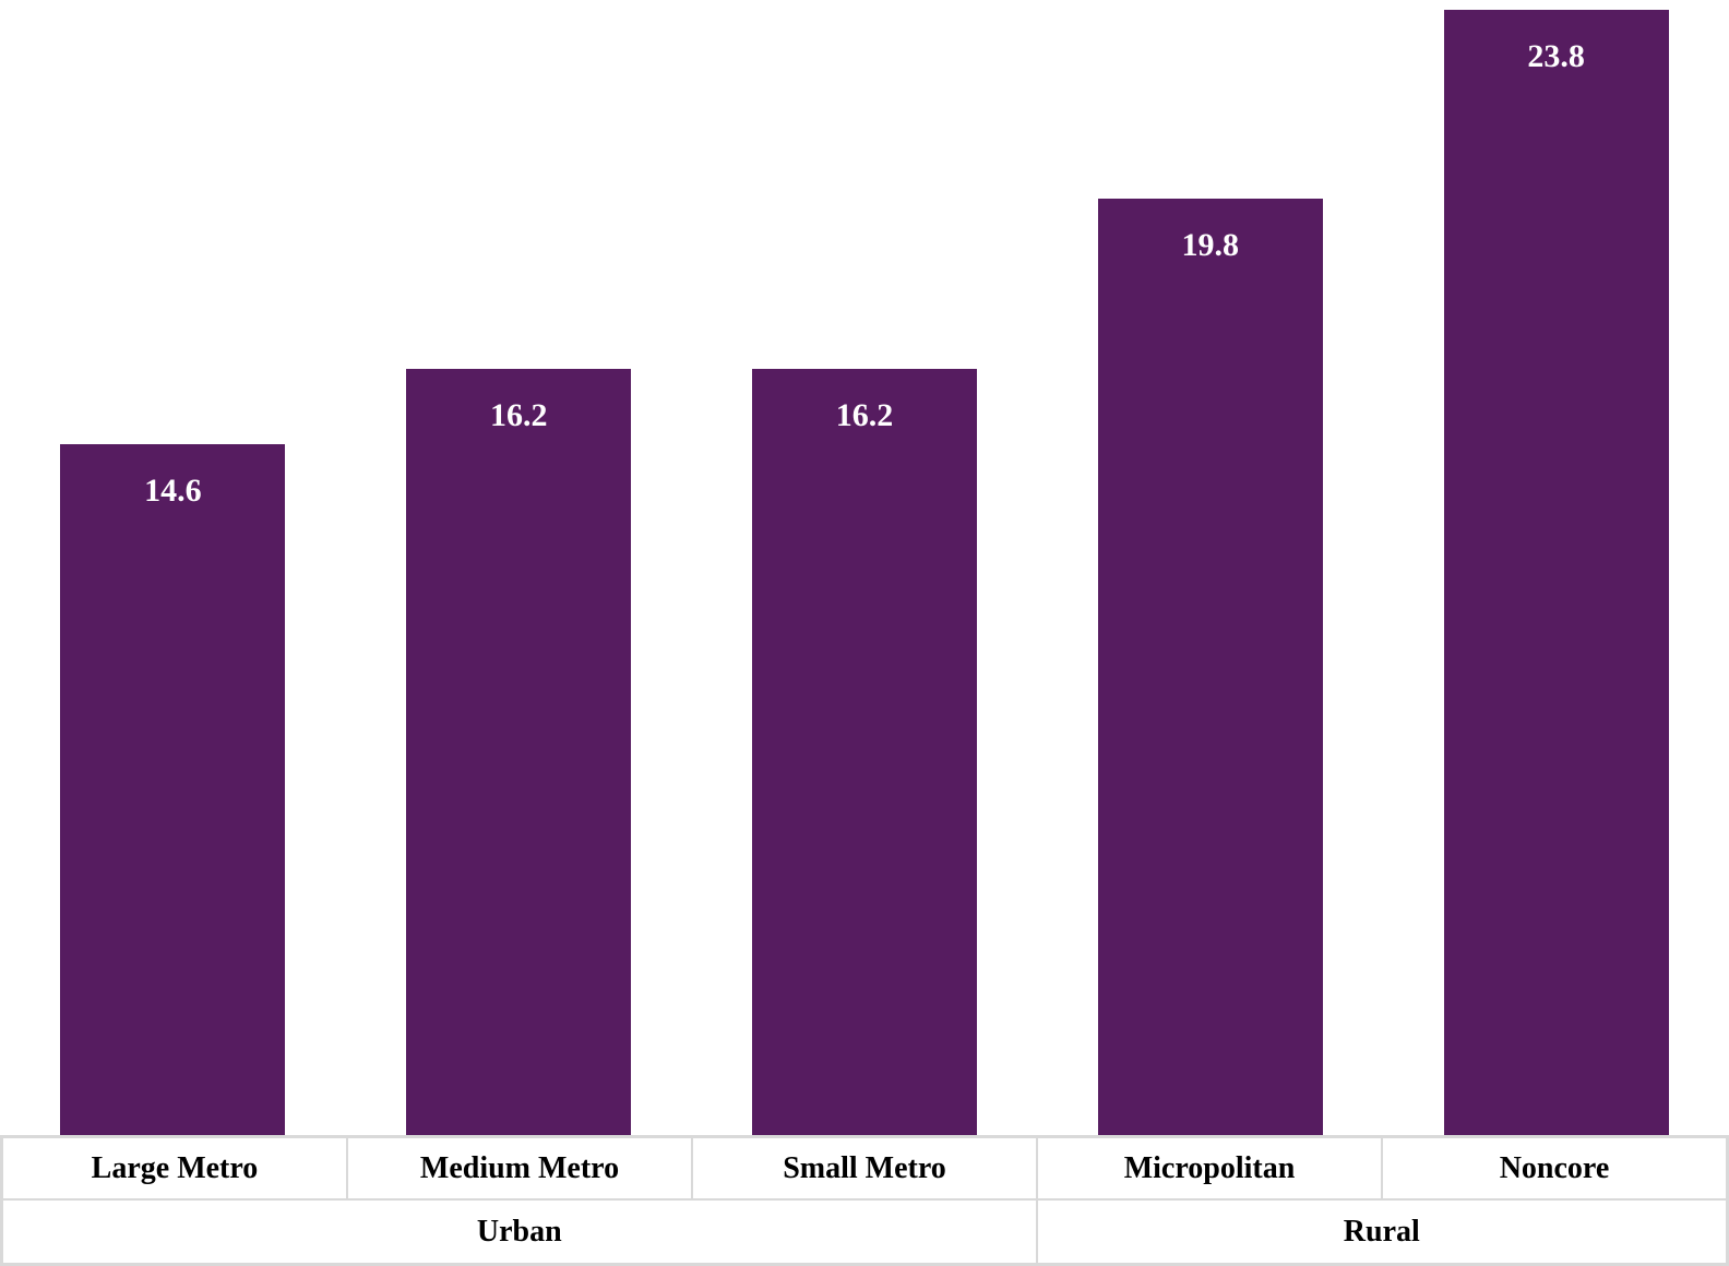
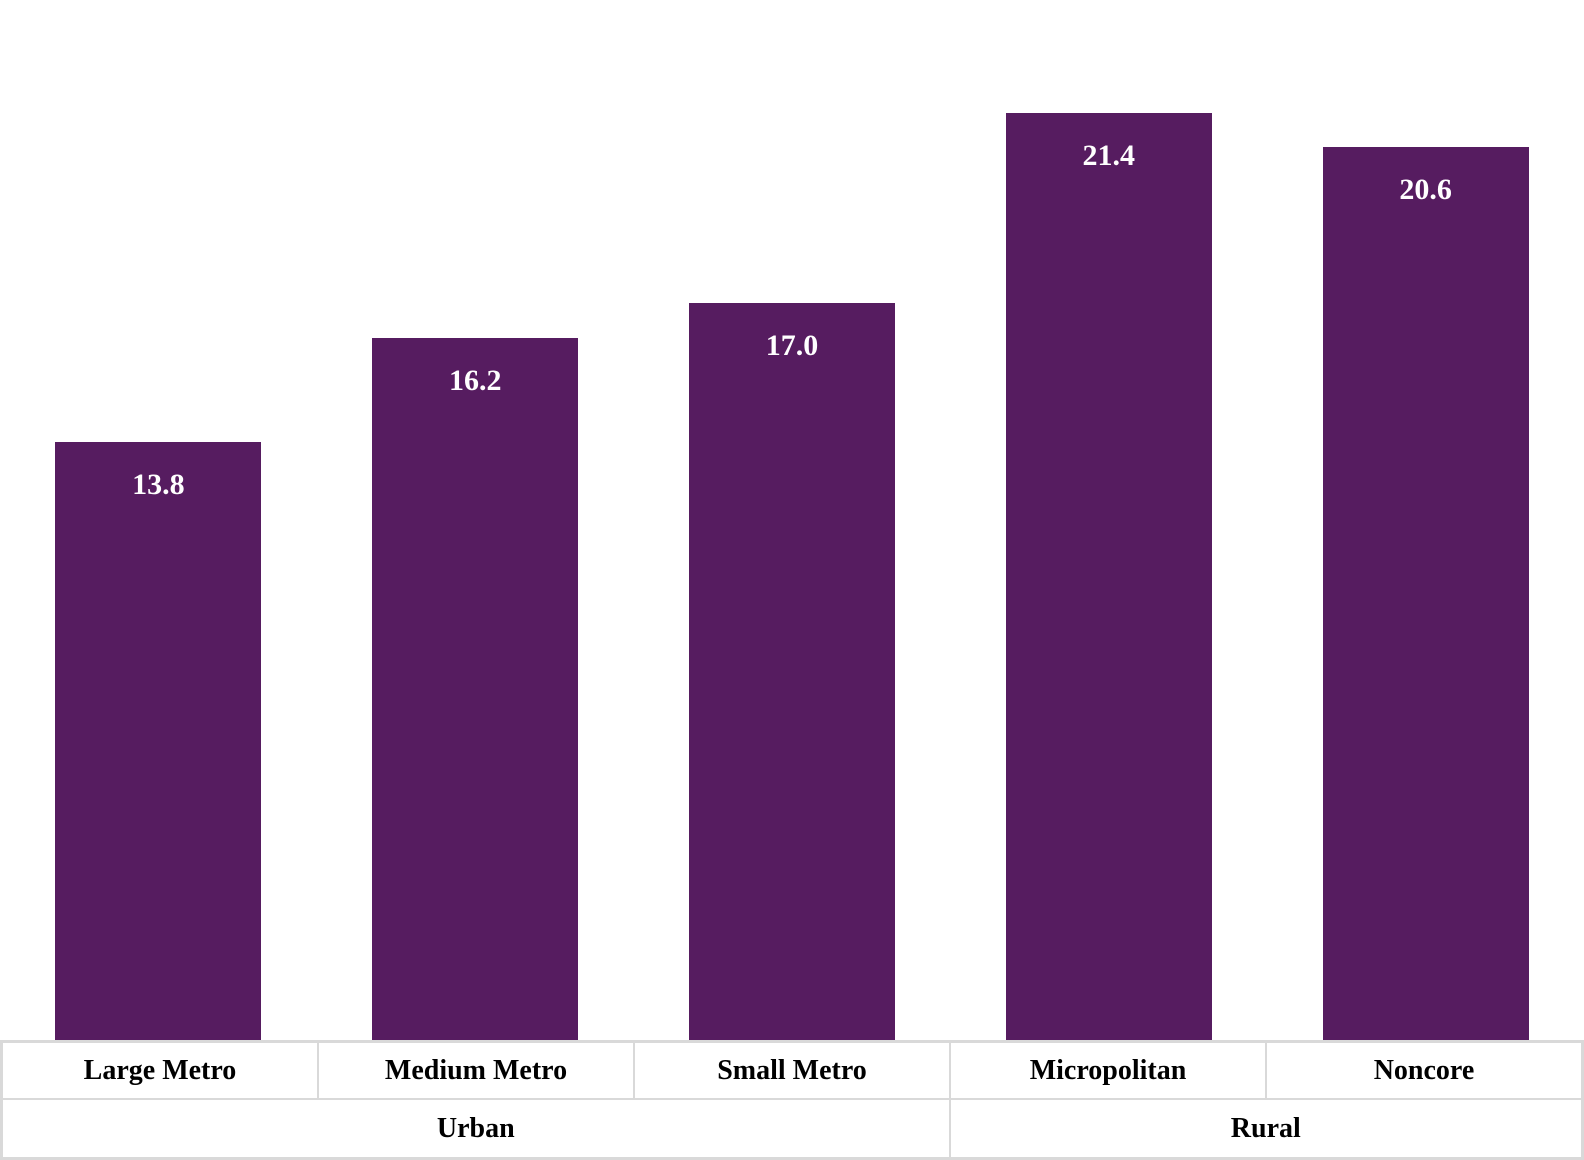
Large Metro: 14.6 -> 13.8
Small Metro: 16.2 -> 17.0
Micropolitan: 19.8 -> 21.4
Noncore: 23.8 -> 20.6
